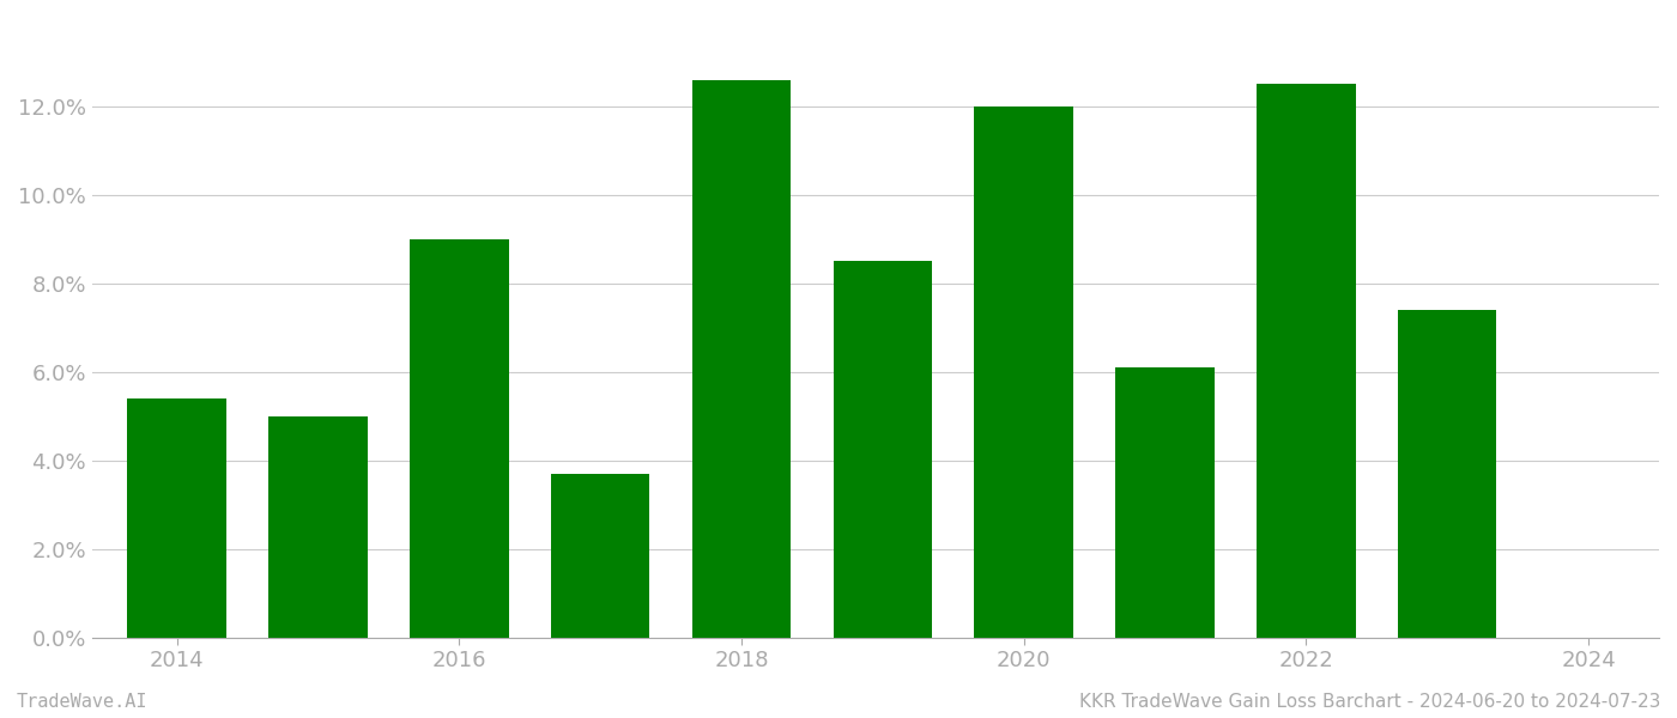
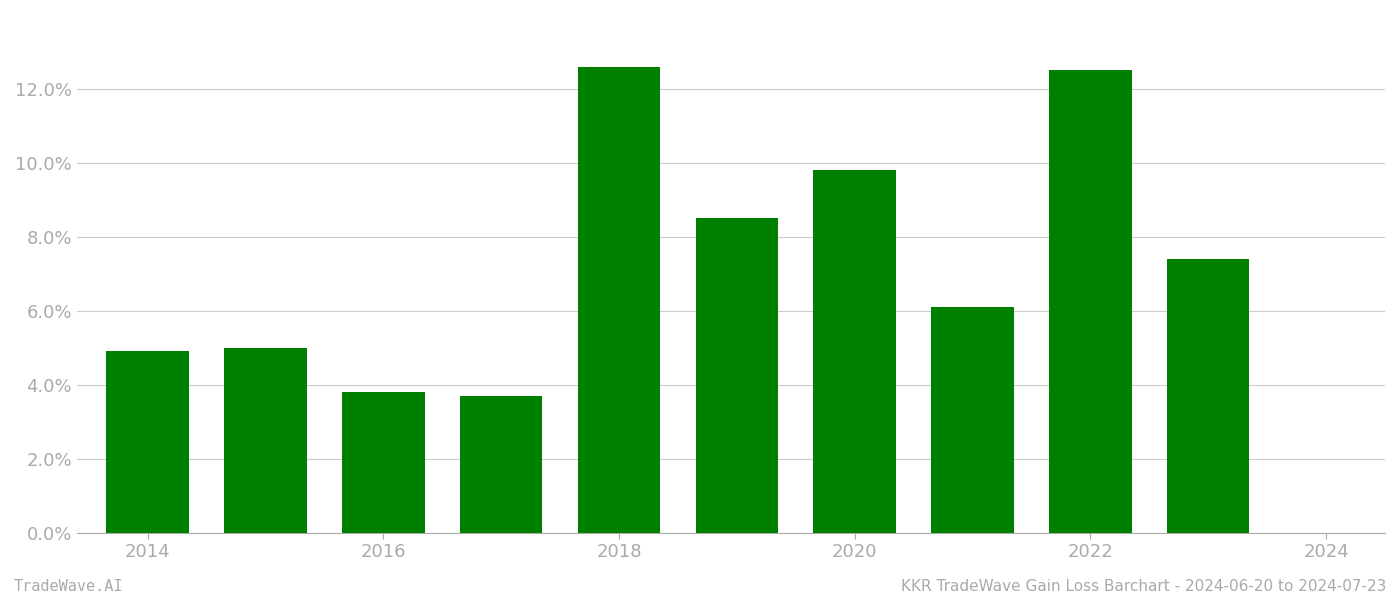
2014: 5.4% -> 4.9%
2016: 9.0% -> 3.8%
2020: 12.0% -> 9.8%
